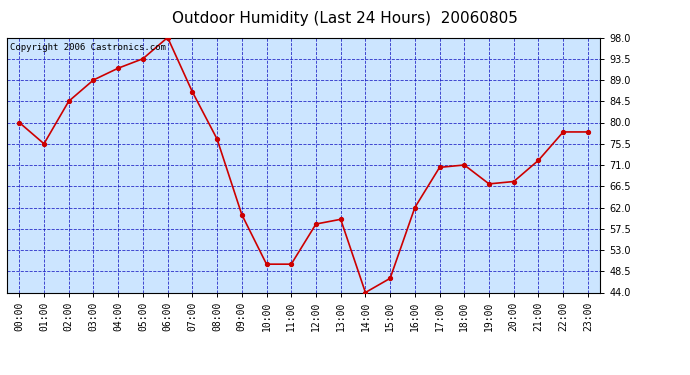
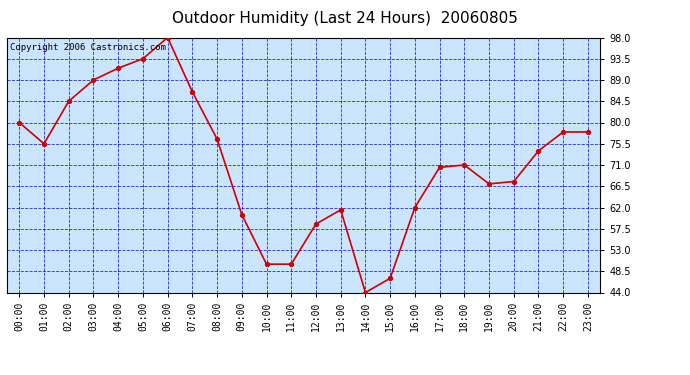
13:00: 59.5 -> 61.5
21:00: 72.0 -> 74.0
